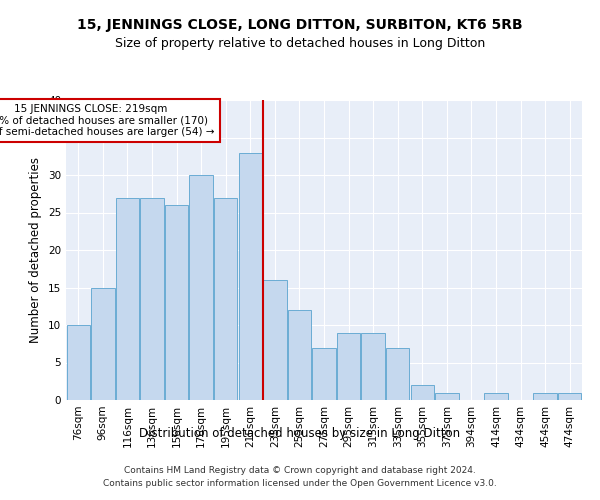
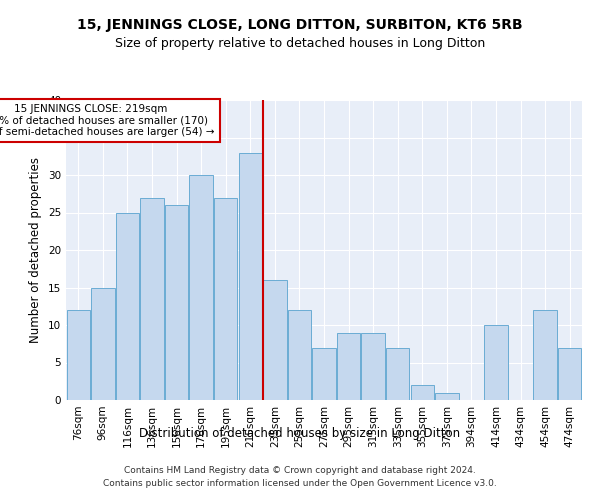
76sqm: 10 -> 12
116sqm: 27 -> 25
414sqm: 1 -> 10
454sqm: 1 -> 12
474sqm: 1 -> 7
